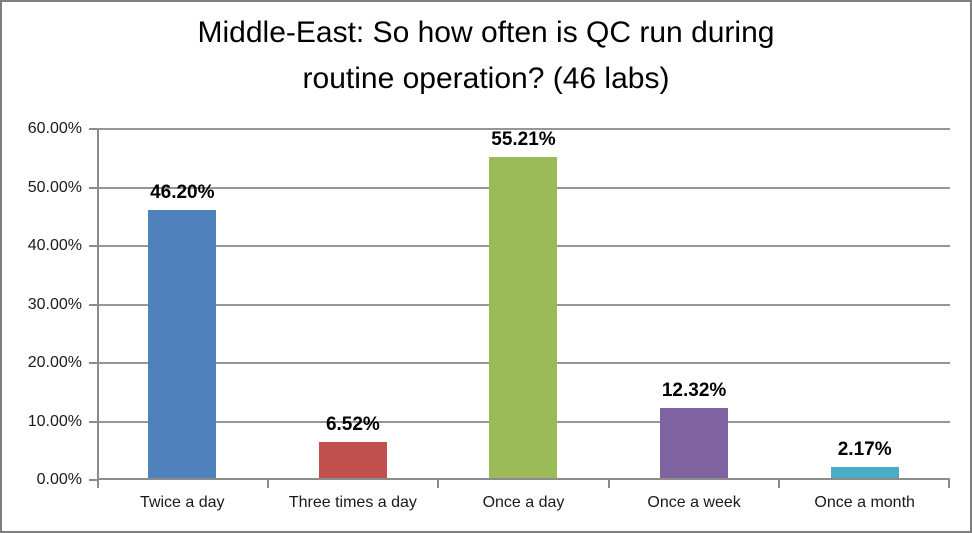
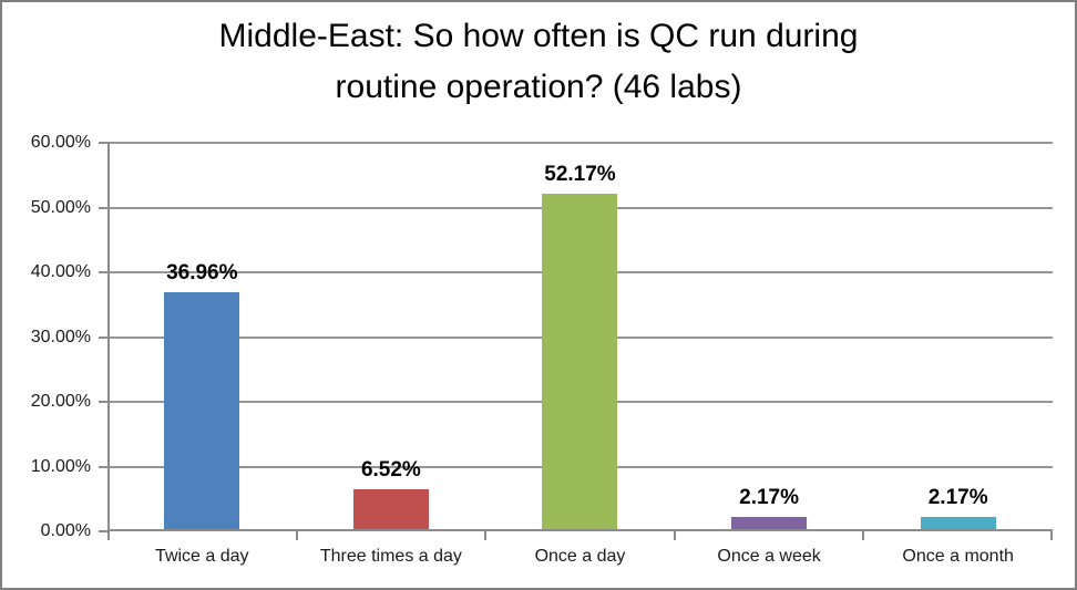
Twice a day: 46.20% -> 36.96%
Once a day: 55.21% -> 52.17%
Once a week: 12.32% -> 2.17%
